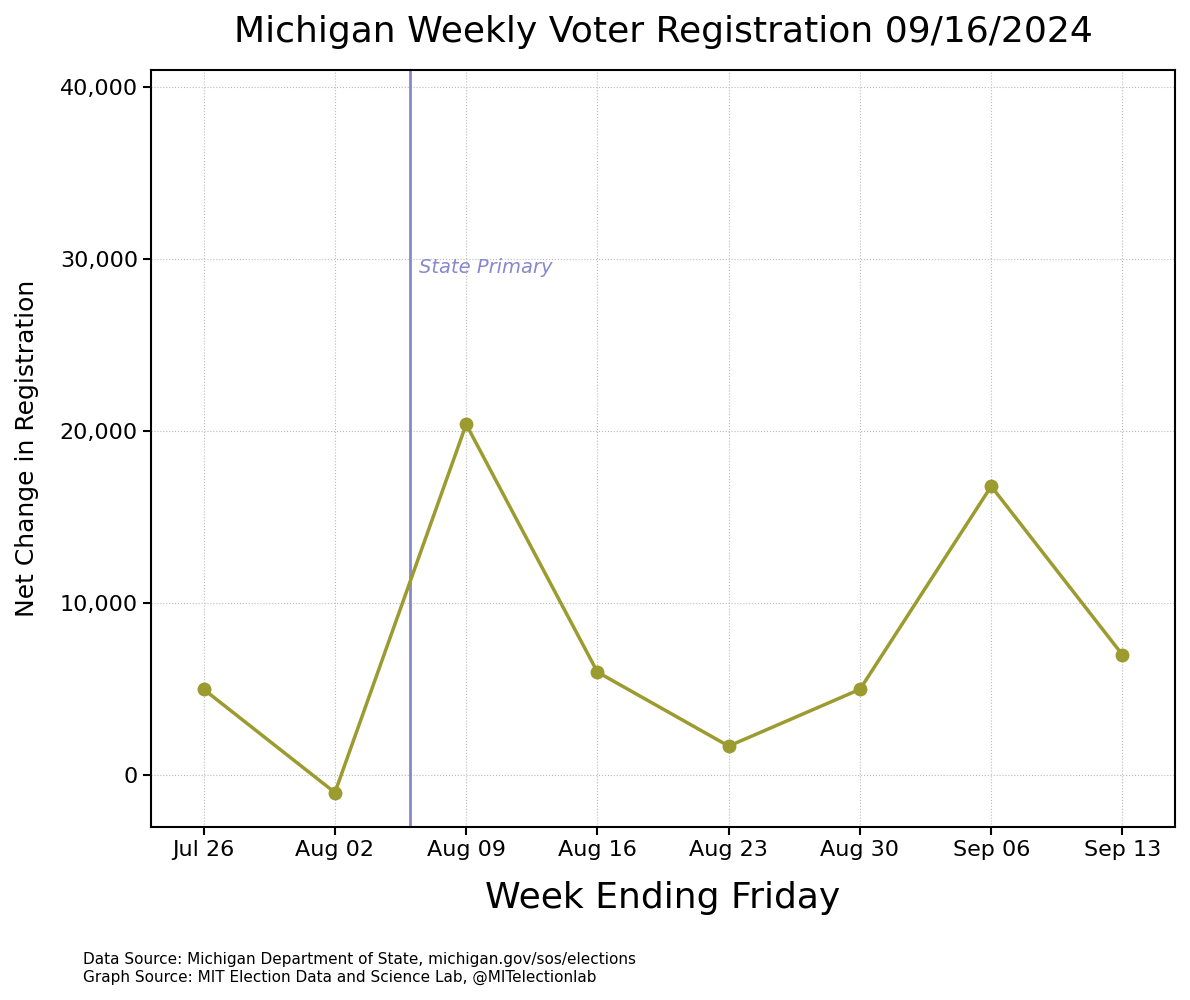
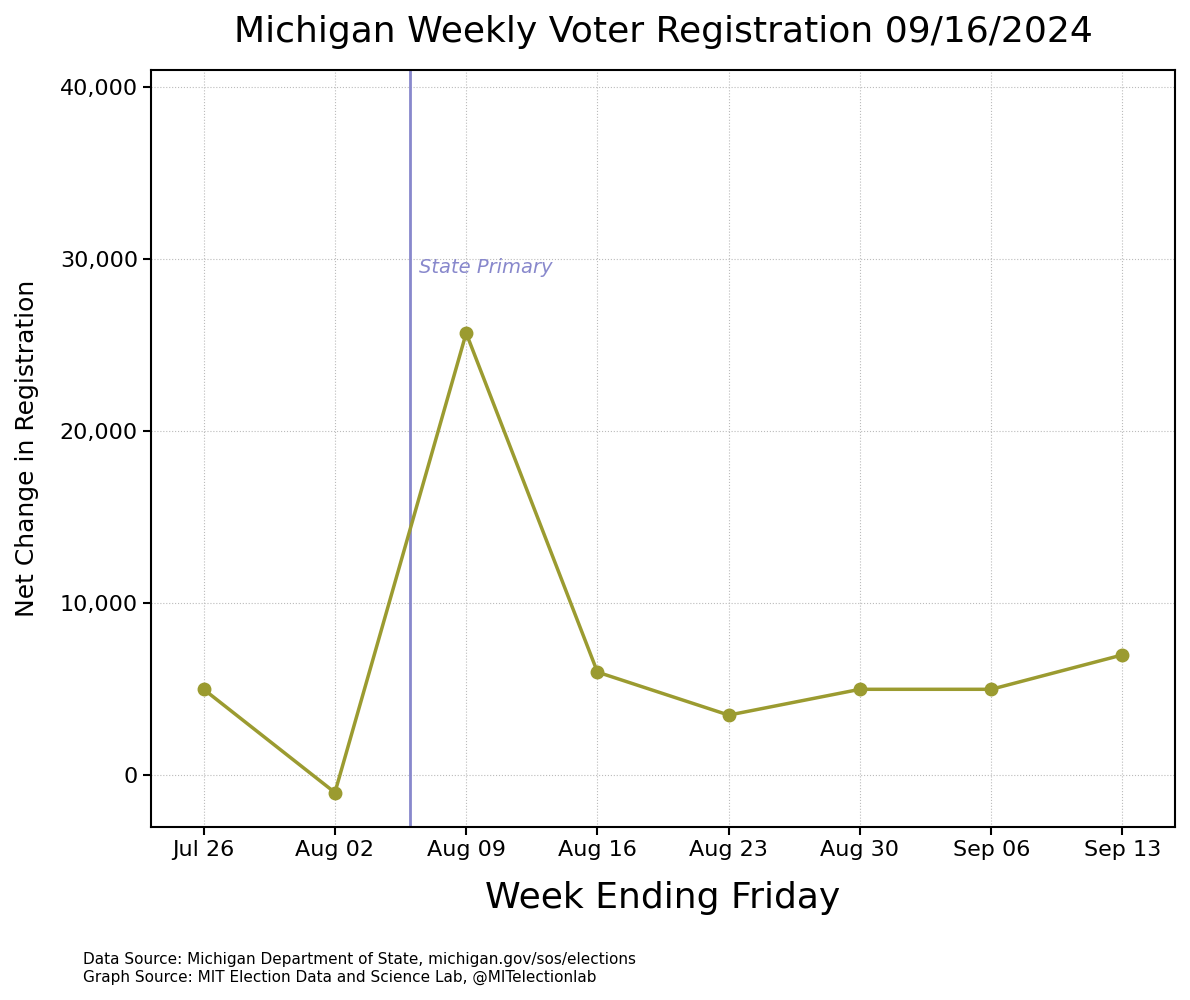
Aug 09: 20,400 -> 25,700
Aug 23: 1,700 -> 3,500
Sep 06: 16,800 -> 5,000
